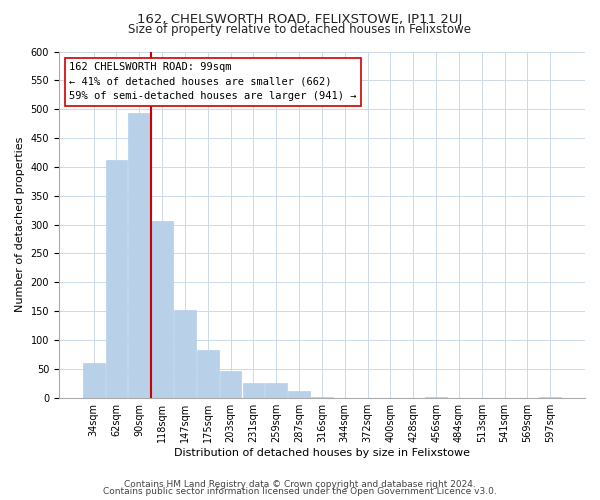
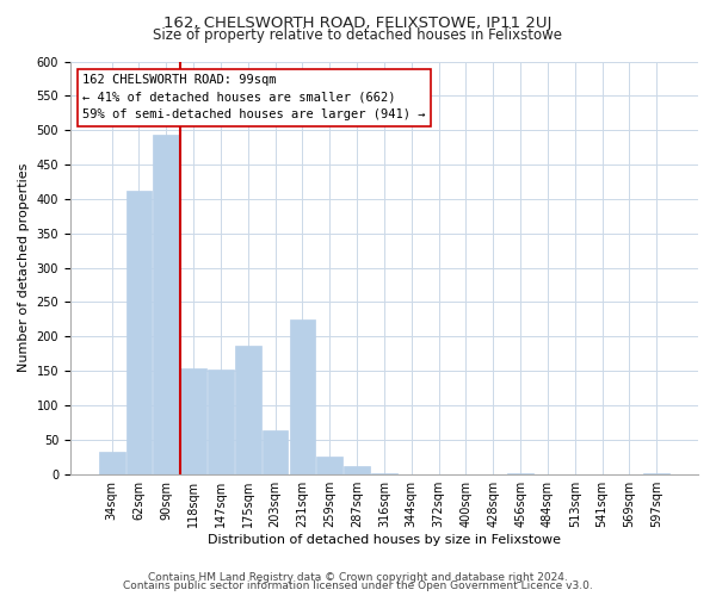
34sqm: 60 -> 32
118sqm: 307 -> 154
175sqm: 82 -> 186
203sqm: 46 -> 64
231sqm: 26 -> 224
